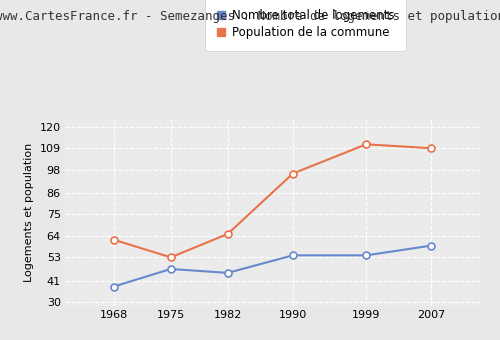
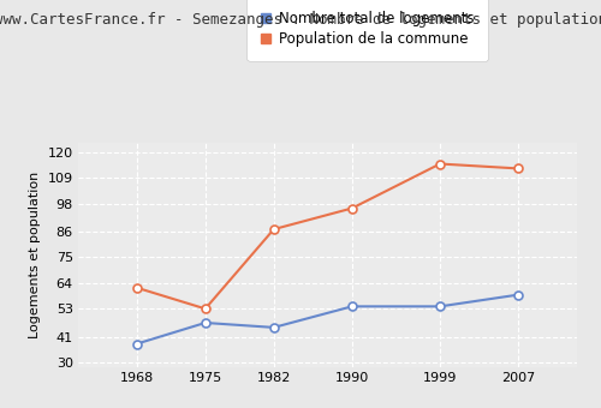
Population de la commune/1982: 65 -> 87
Population de la commune/1999: 111 -> 115
Population de la commune/2007: 109 -> 113
